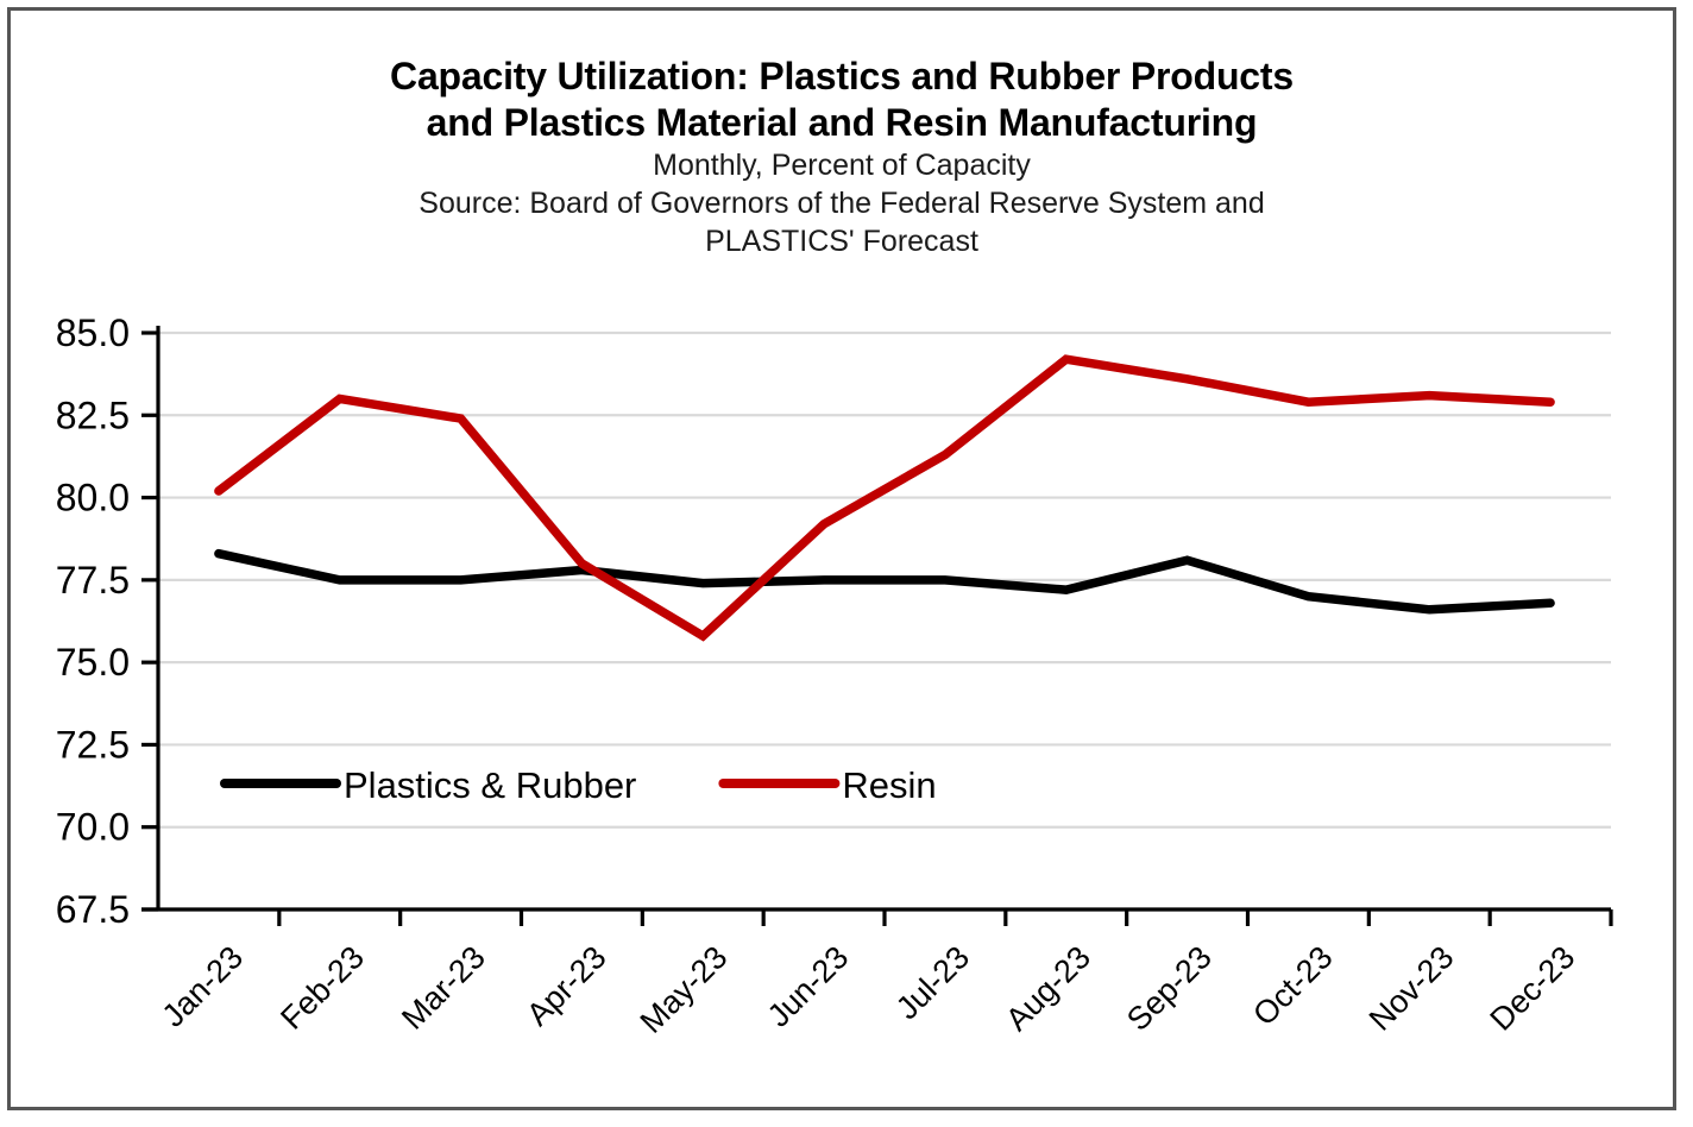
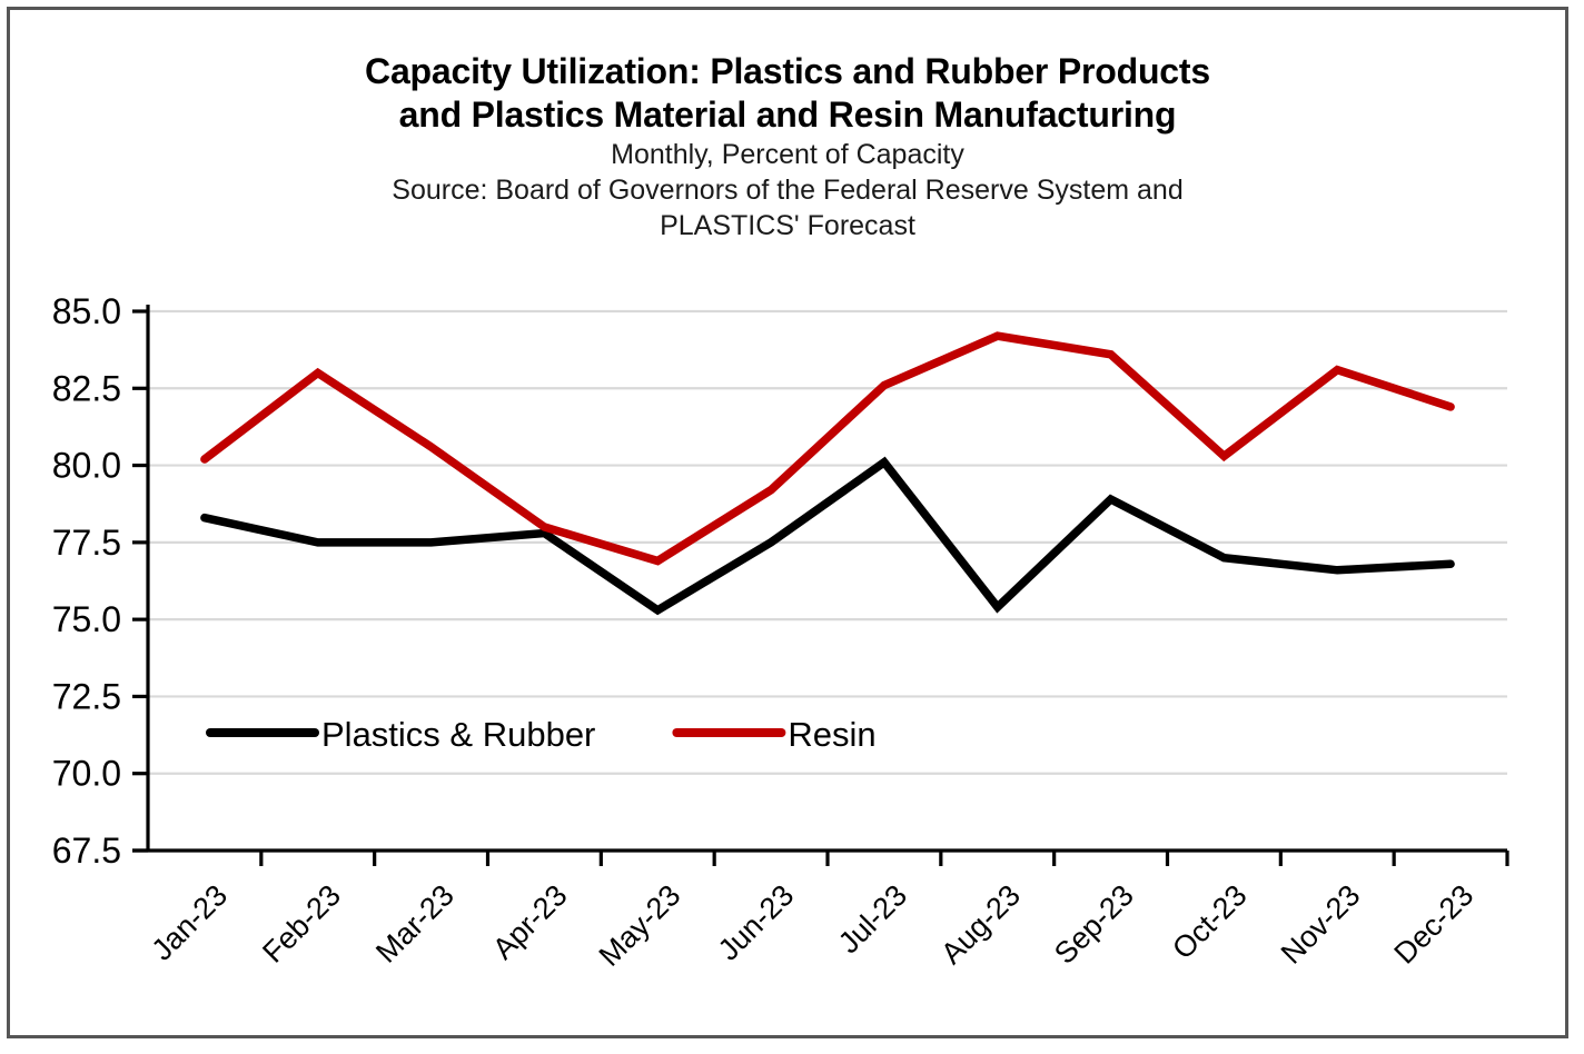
Resin/Mar-23: 82.4 -> 80.6
Plastics & Rubber/May-23: 77.4 -> 75.3
Resin/May-23: 75.8 -> 76.9
Plastics & Rubber/Jul-23: 77.5 -> 80.1
Resin/Jul-23: 81.3 -> 82.6
Plastics & Rubber/Aug-23: 77.2 -> 75.4
Plastics & Rubber/Sep-23: 78.1 -> 78.9
Resin/Oct-23: 82.9 -> 80.3
Resin/Dec-23: 82.9 -> 81.9
